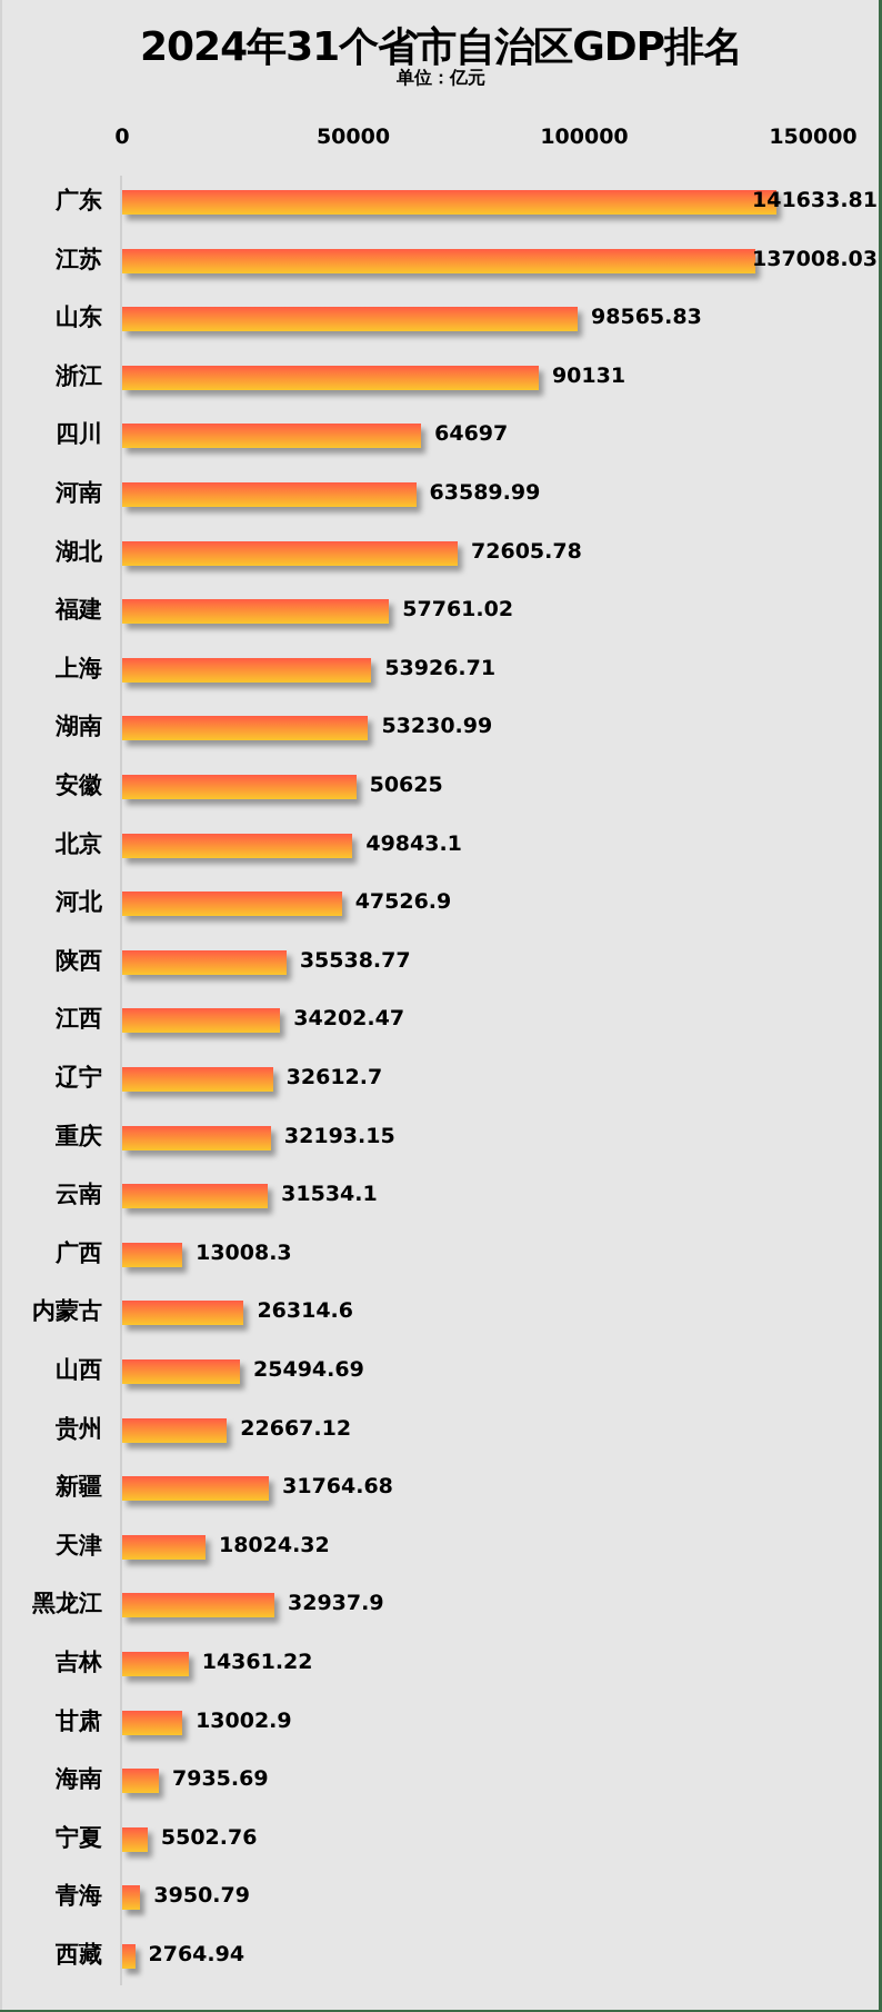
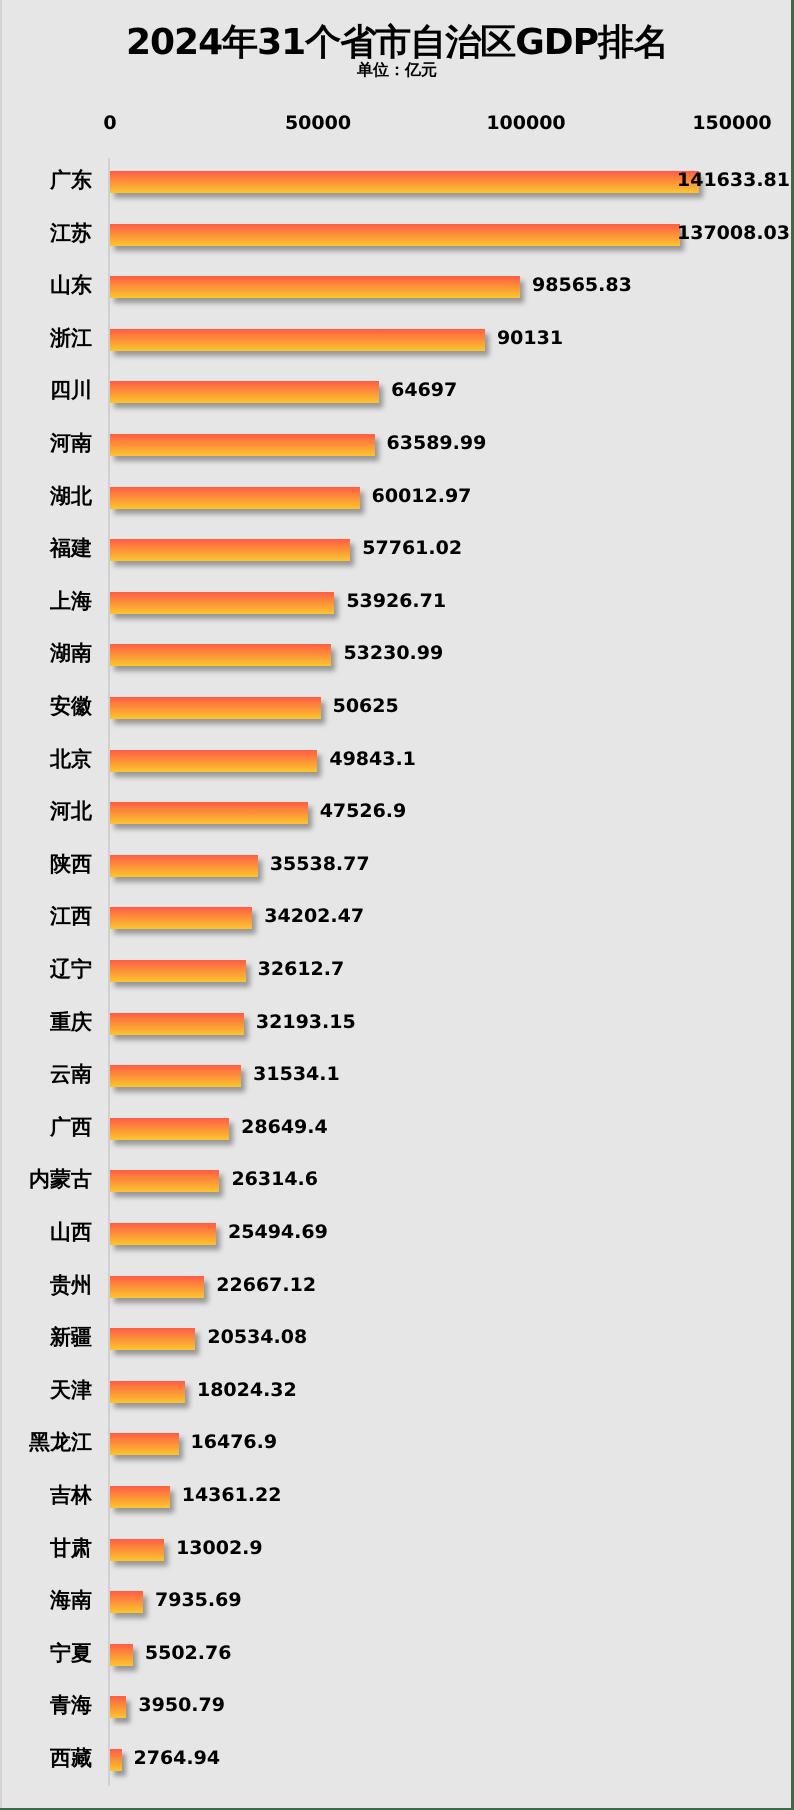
湖北: 72605.78 -> 60012.97
广西: 13008.3 -> 28649.4
新疆: 31764.68 -> 20534.08
黑龙江: 32937.9 -> 16476.9
